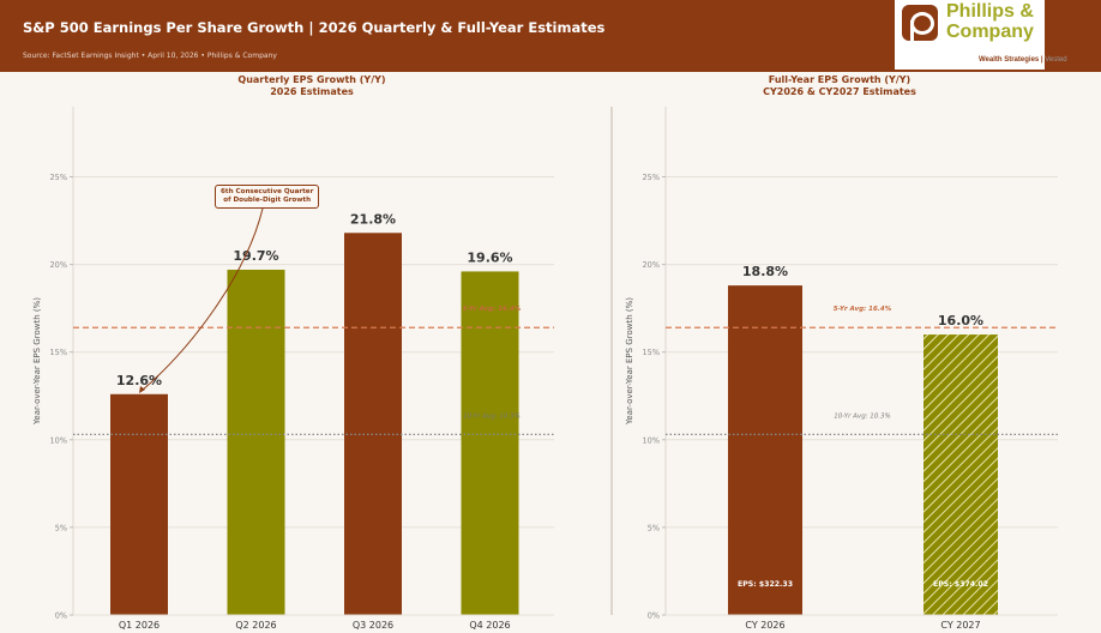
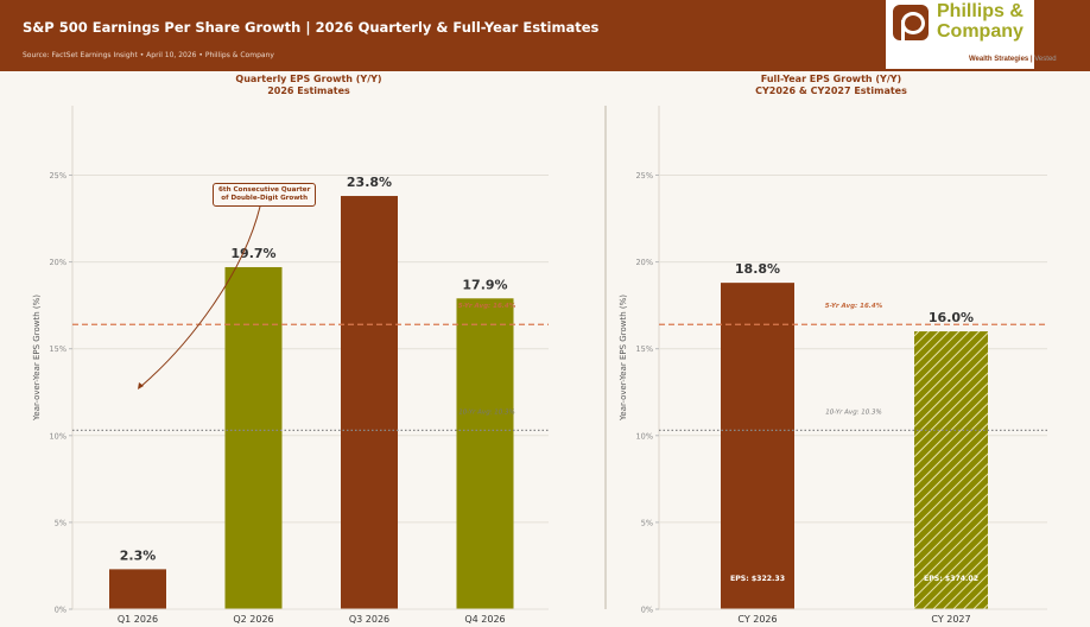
Quarterly EPS Growth (Y/Y)/Q1 2026: 12.6% -> 2.3%
Quarterly EPS Growth (Y/Y)/Q3 2026: 21.8% -> 23.8%
Quarterly EPS Growth (Y/Y)/Q4 2026: 19.6% -> 17.9%
